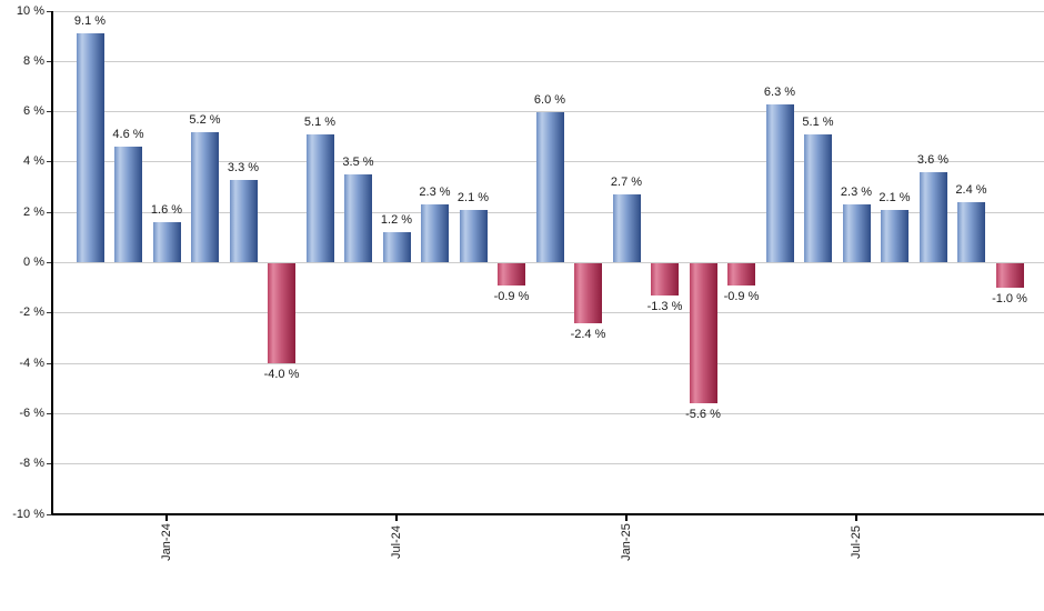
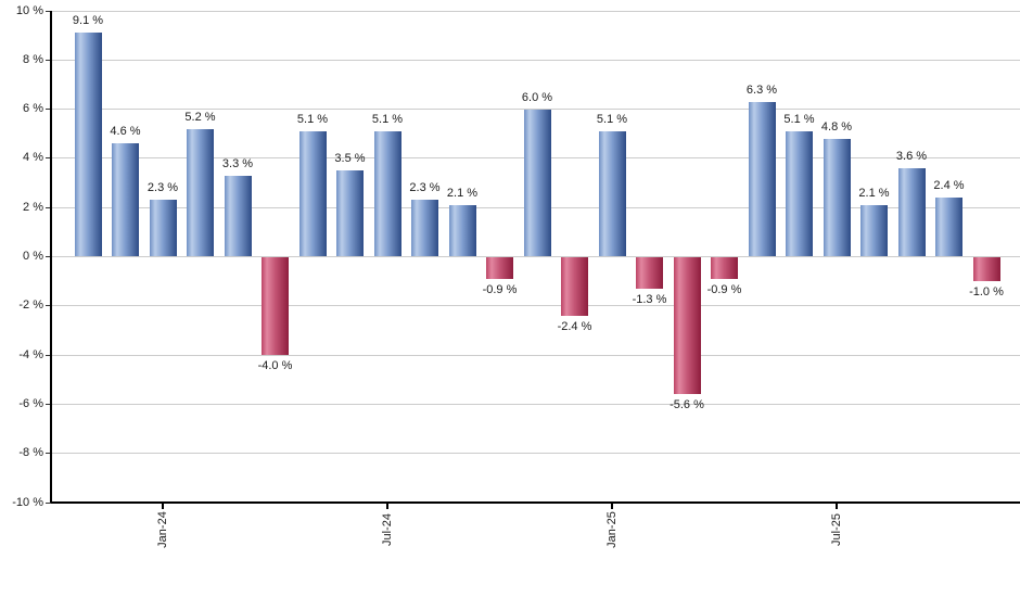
Jan-24: 1.6 -> 2.3
Jul-24: 1.2 -> 5.1
Jan-25: 2.7 -> 5.1
Jul-25: 2.3 -> 4.8
